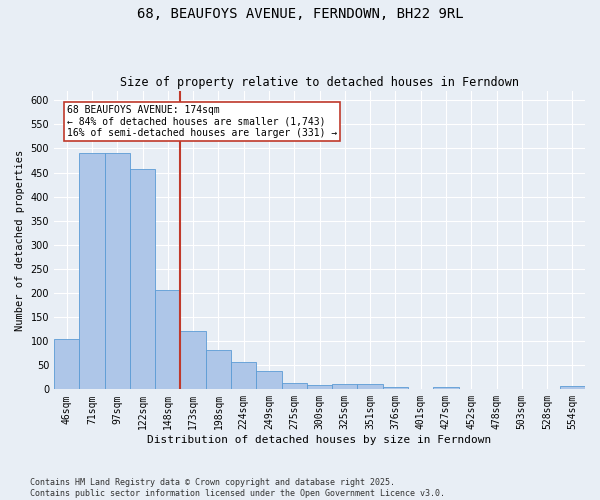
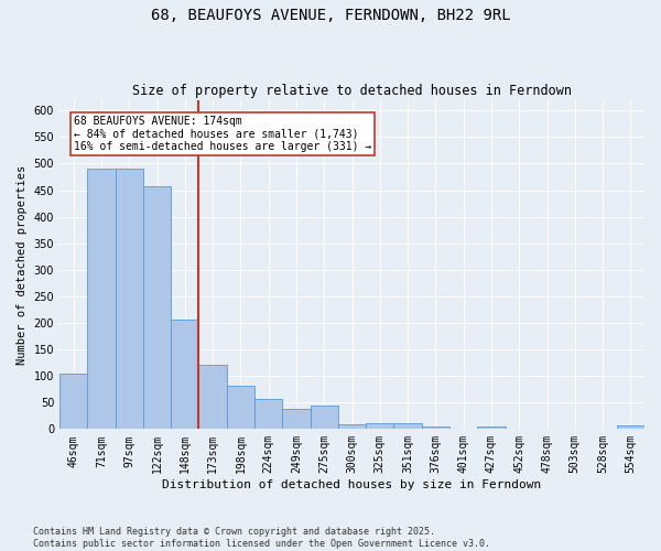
275sqm: 13 -> 45
